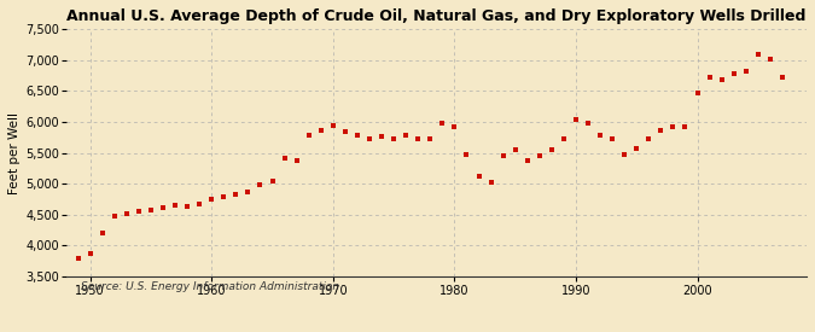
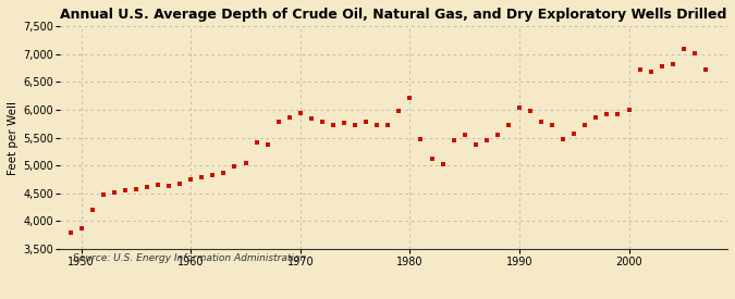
1980: 5,920 -> 6,220
2000: 6,470 -> 6,000
